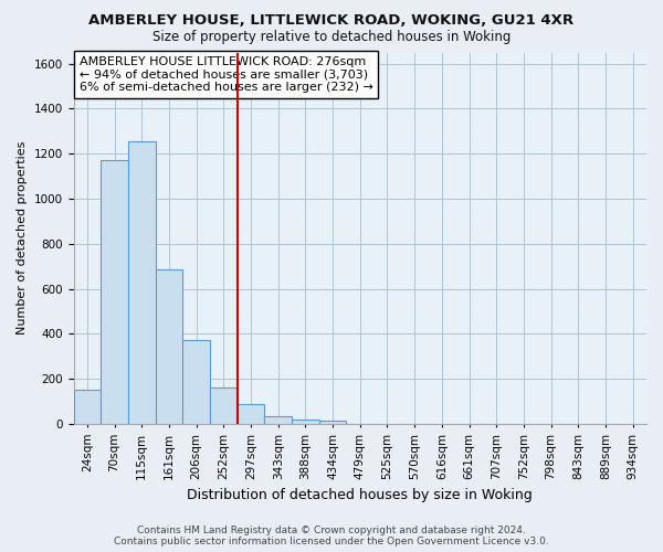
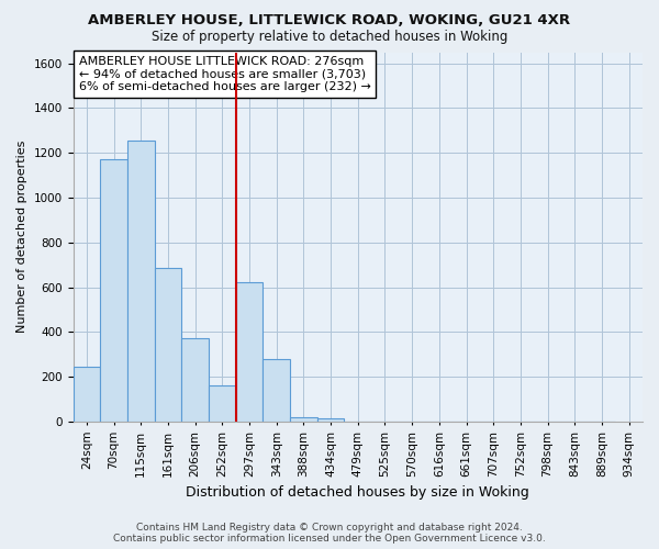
24sqm: 150 -> 245
297sqm: 90 -> 620
343sqm: 35 -> 280
